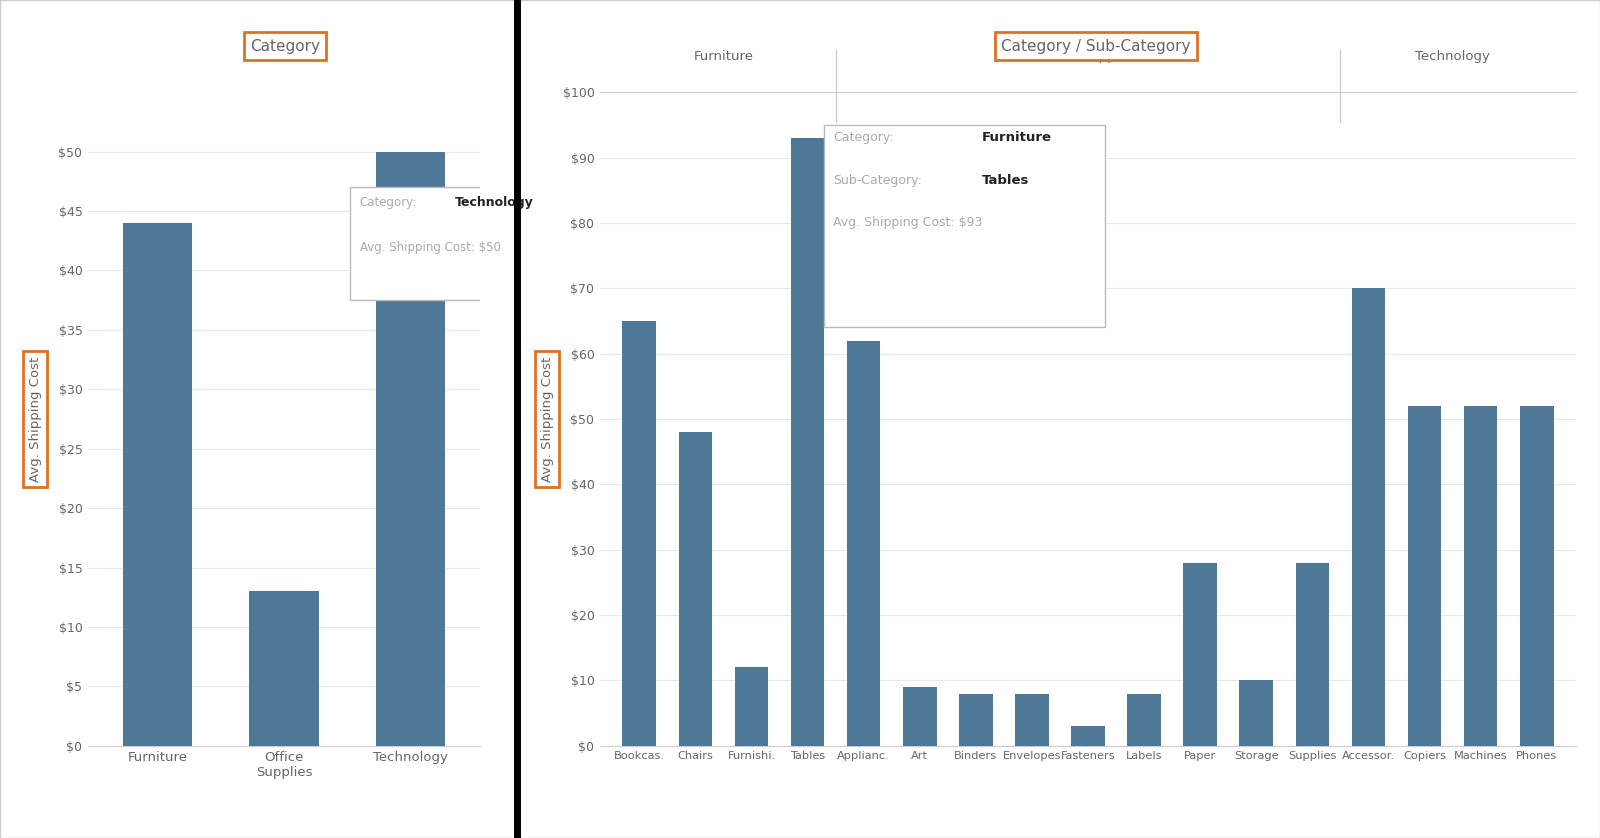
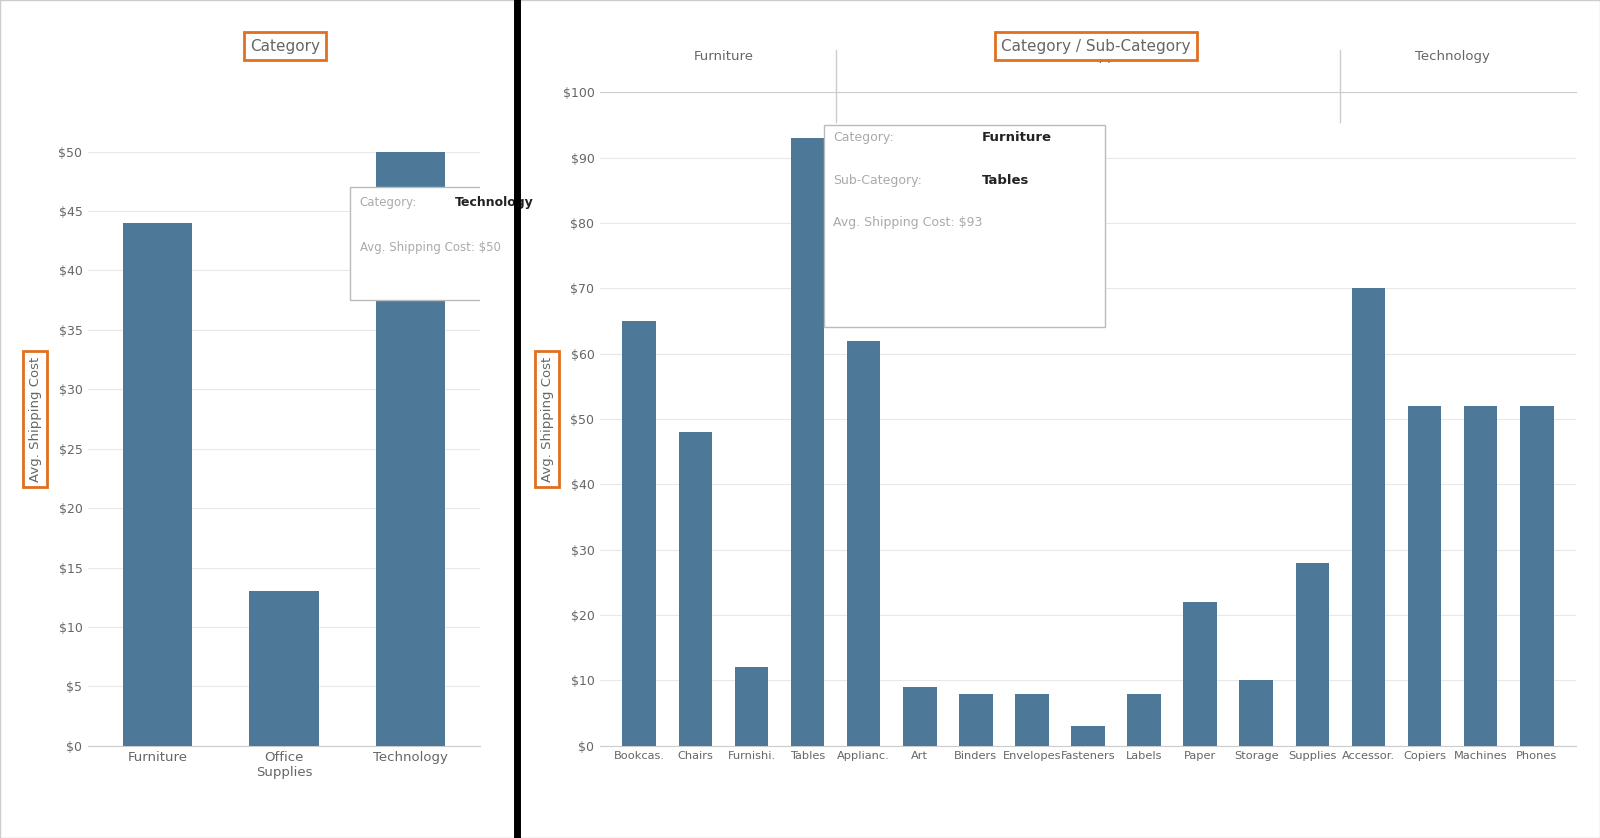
Paper: $28 -> $22
